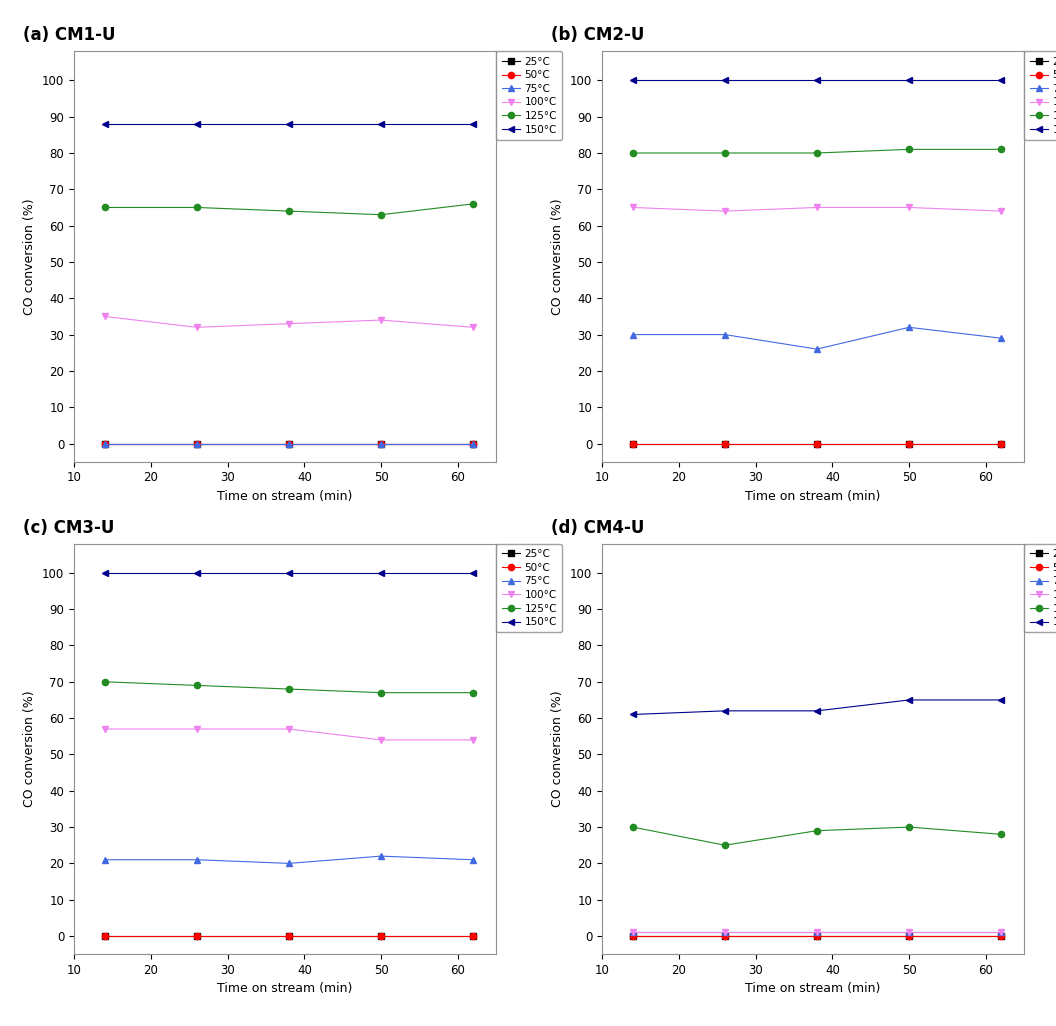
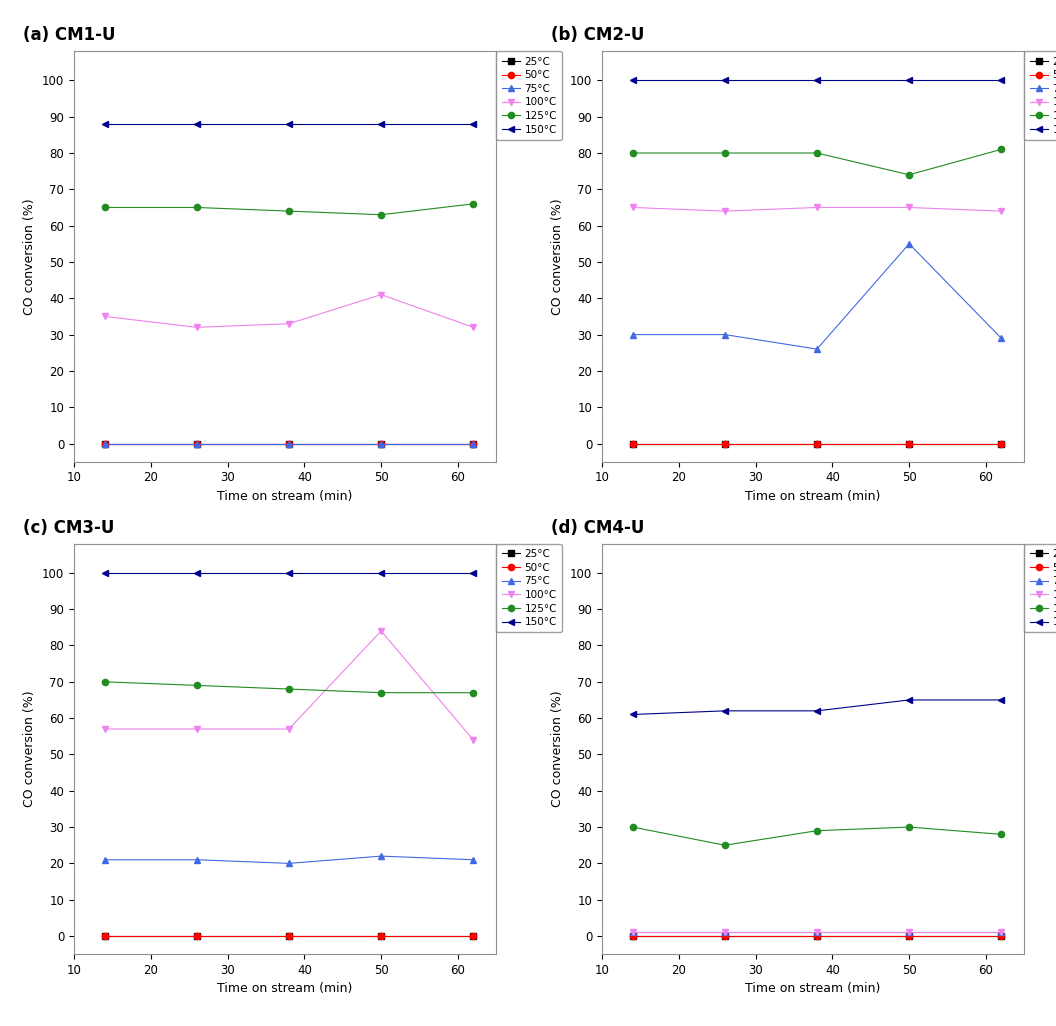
(a) CM1-U/100°C/50: 34 -> 41
(b) CM2-U/75°C/50: 32 -> 55
(b) CM2-U/125°C/50: 81 -> 74
(c) CM3-U/100°C/50: 54 -> 84
